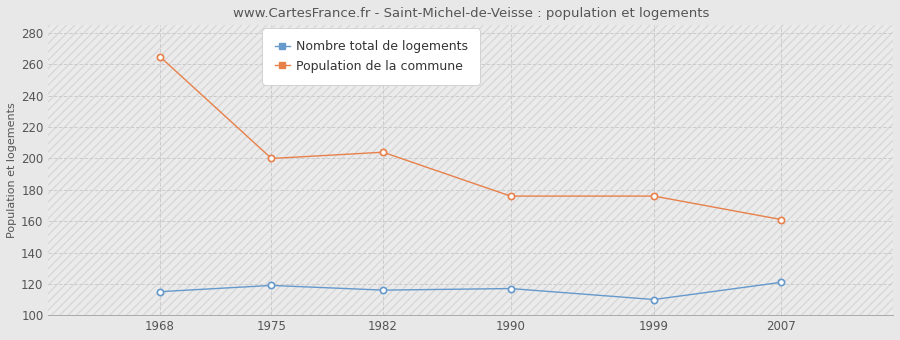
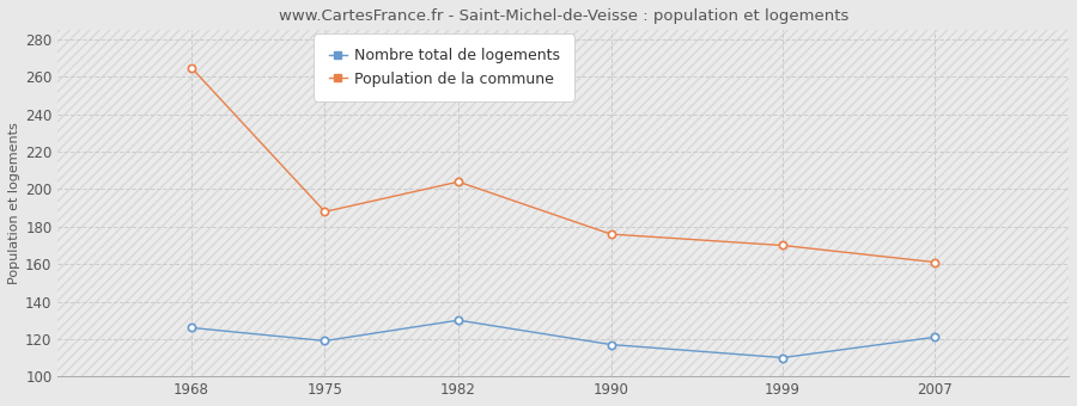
Nombre total de logements/1968: 115 -> 126
Population de la commune/1975: 200 -> 188
Nombre total de logements/1982: 116 -> 130
Population de la commune/1999: 176 -> 170
